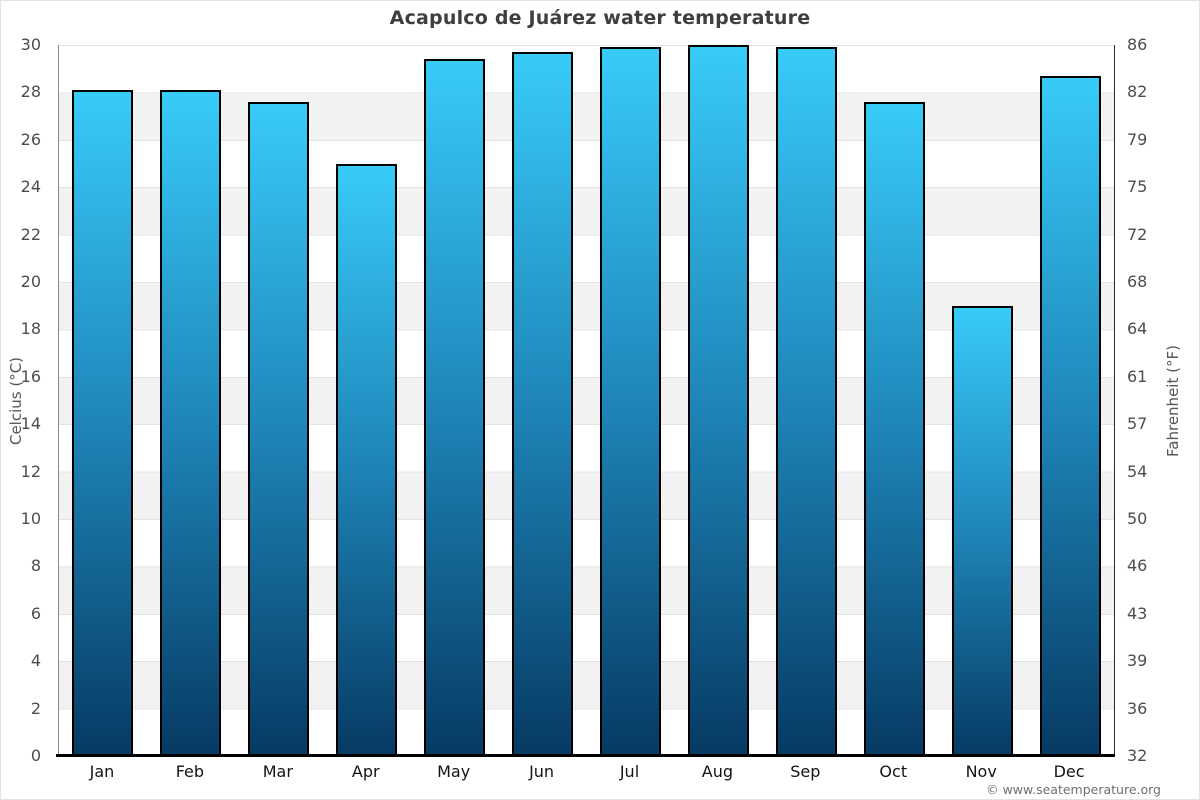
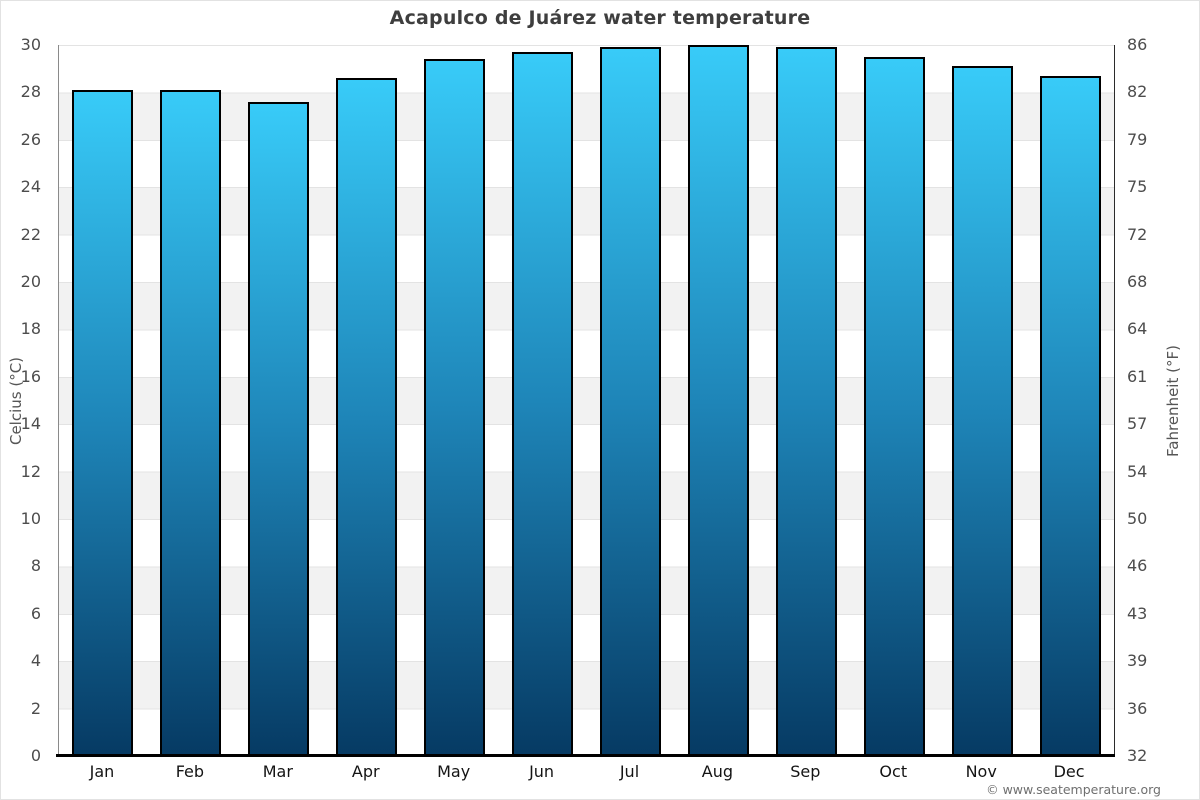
Apr: 25.0 -> 28.6
Oct: 27.6 -> 29.5
Nov: 19.0 -> 29.1
